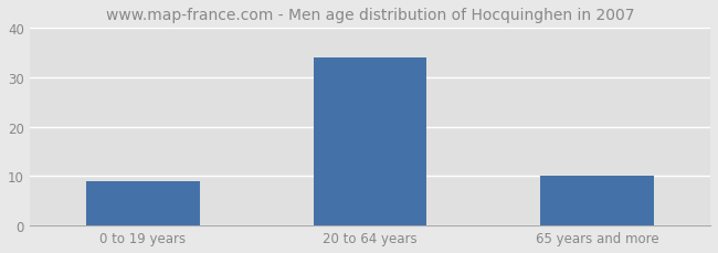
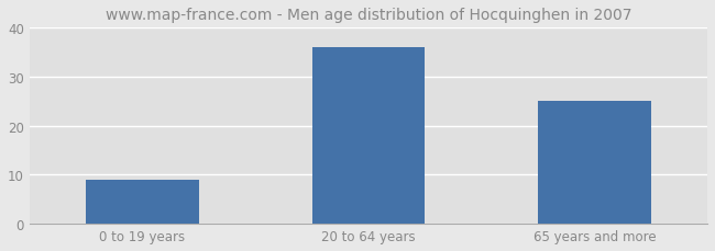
20 to 64 years: 34 -> 36
65 years and more: 10 -> 25
